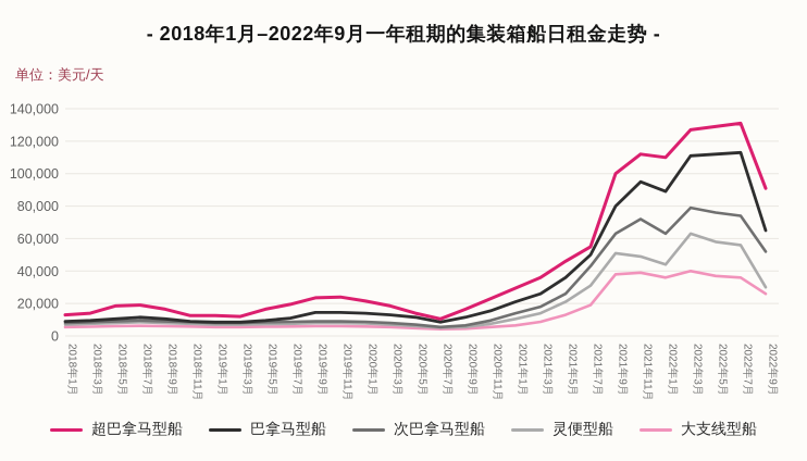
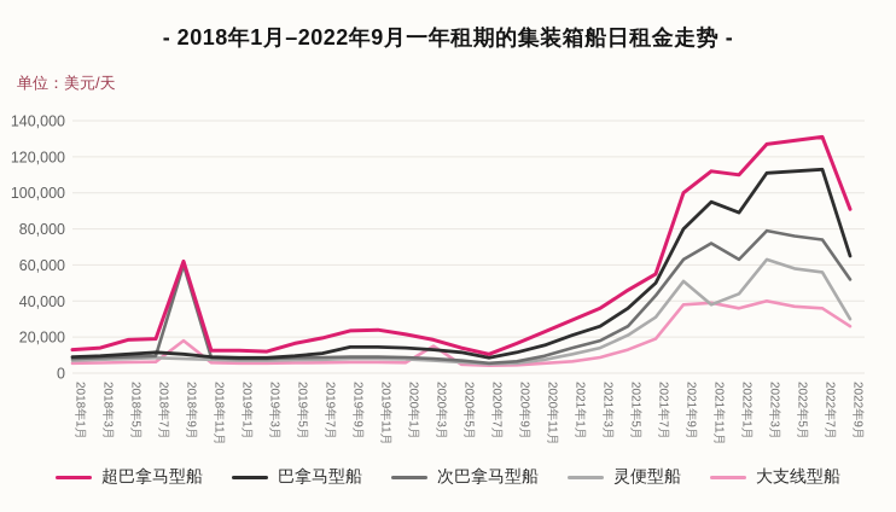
超巴拿马型船/2018年9月: 16000 -> 62000
次巴拿马型船/2018年9月: 9000 -> 60000
大支线型船/2018年9月: 6000 -> 18000
大支线型船/2020年3月: 6000 -> 15000
灵便型船/2021年11月: 49000 -> 38000
